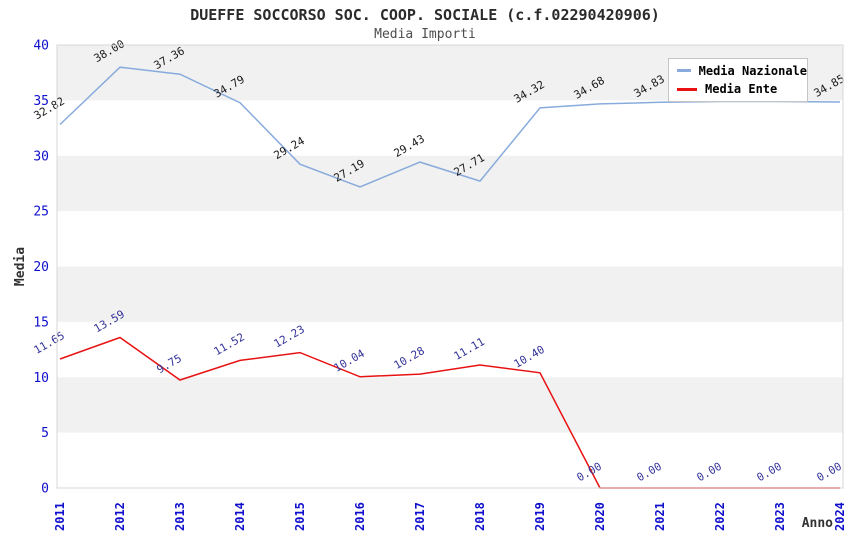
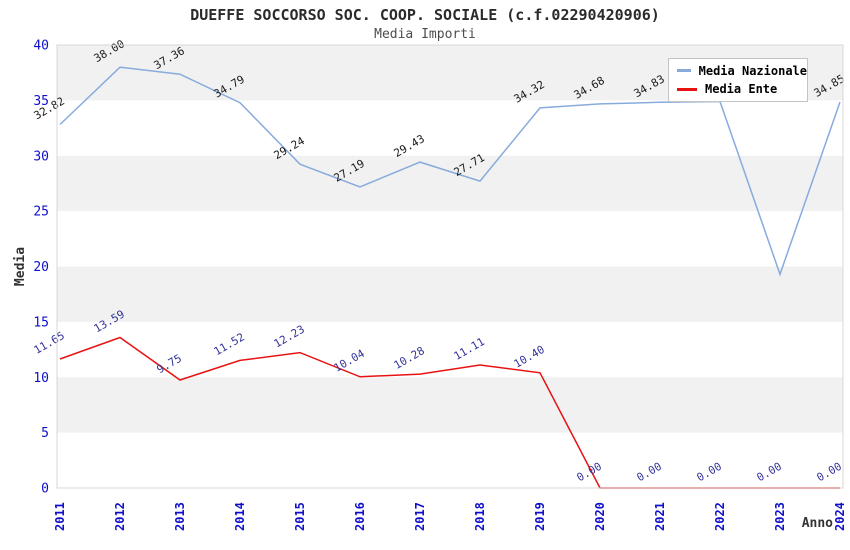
Media Nazionale/2023: 34.9 -> 19.3
